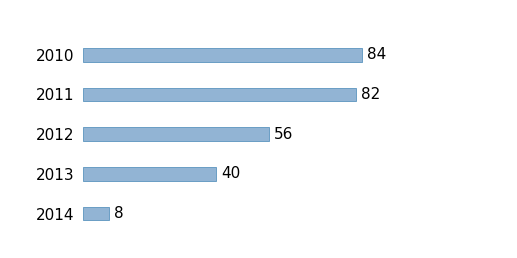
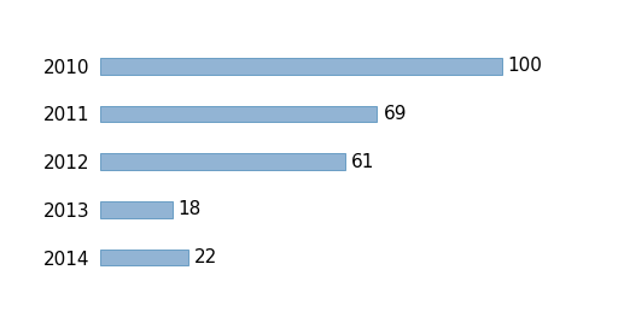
2010: 84 -> 100
2011: 82 -> 69
2012: 56 -> 61
2013: 40 -> 18
2014: 8 -> 22
